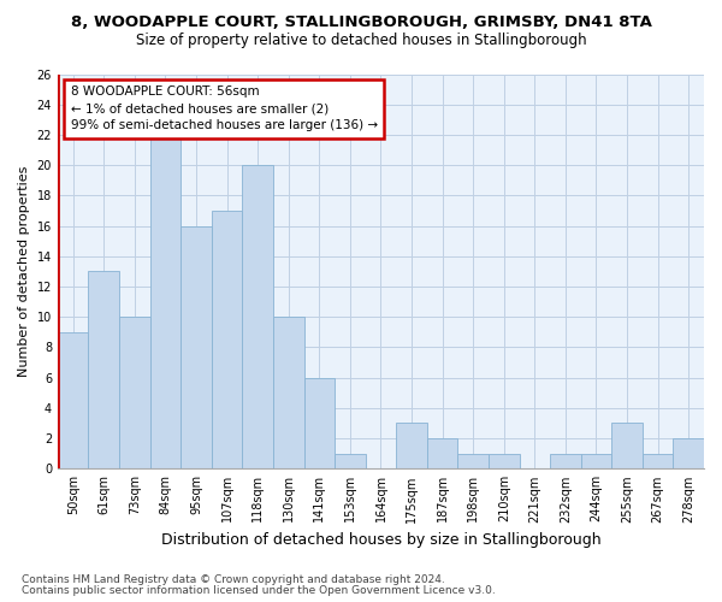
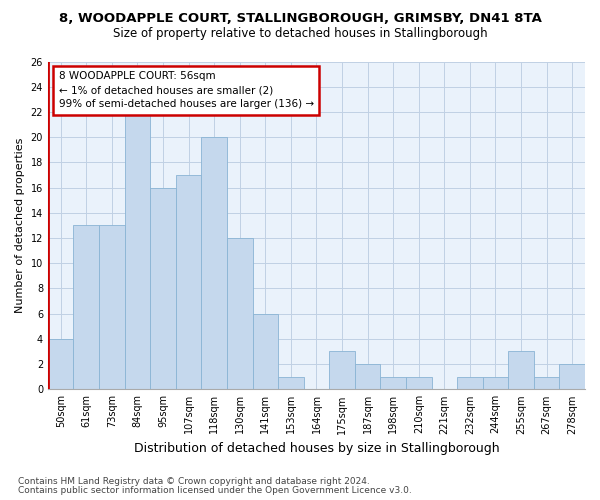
50sqm: 9 -> 4
73sqm: 10 -> 13
130sqm: 10 -> 12
